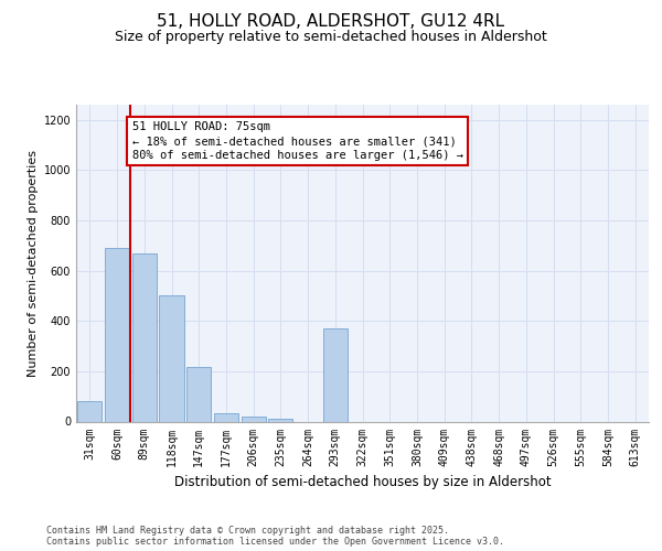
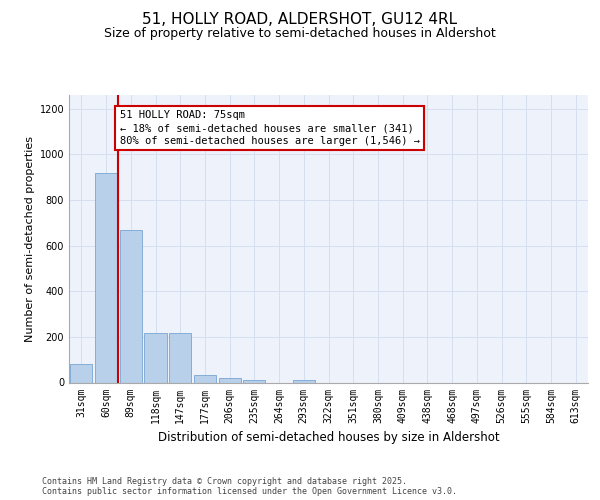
60sqm: 690 -> 920
118sqm: 500 -> 215
293sqm: 370 -> 12
